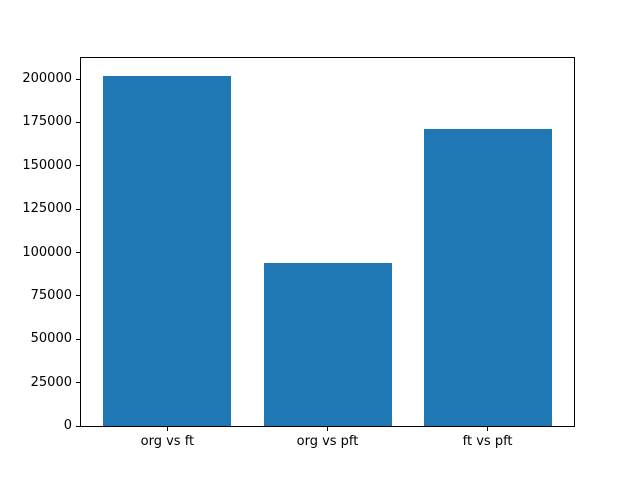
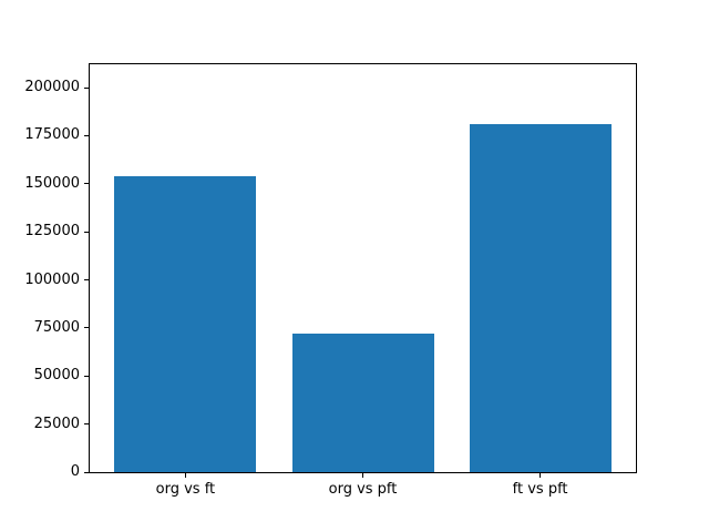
org vs ft: 202000 -> 154000
org vs pft: 94000 -> 72000
ft vs pft: 171000 -> 181000
